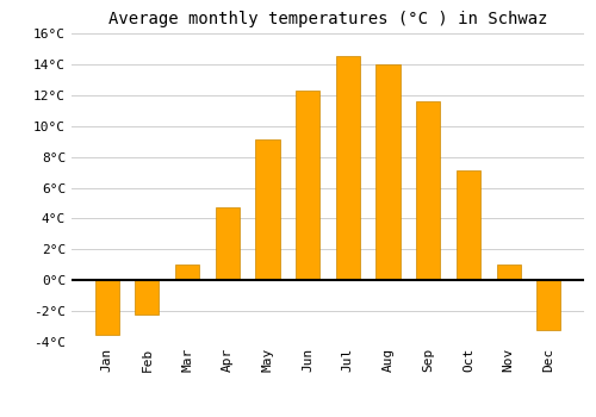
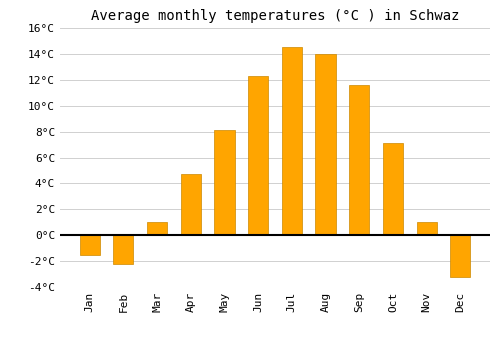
Jan: -3.5°C -> -1.5°C
May: 9.1°C -> 8.1°C
